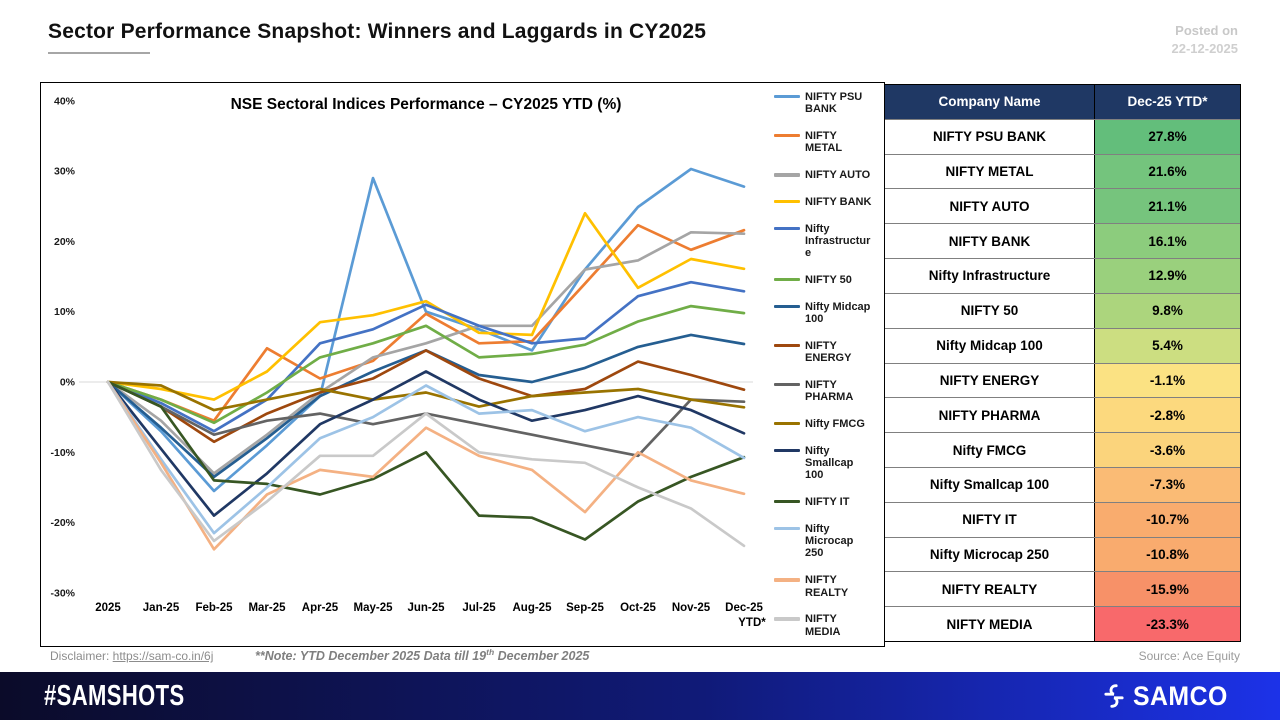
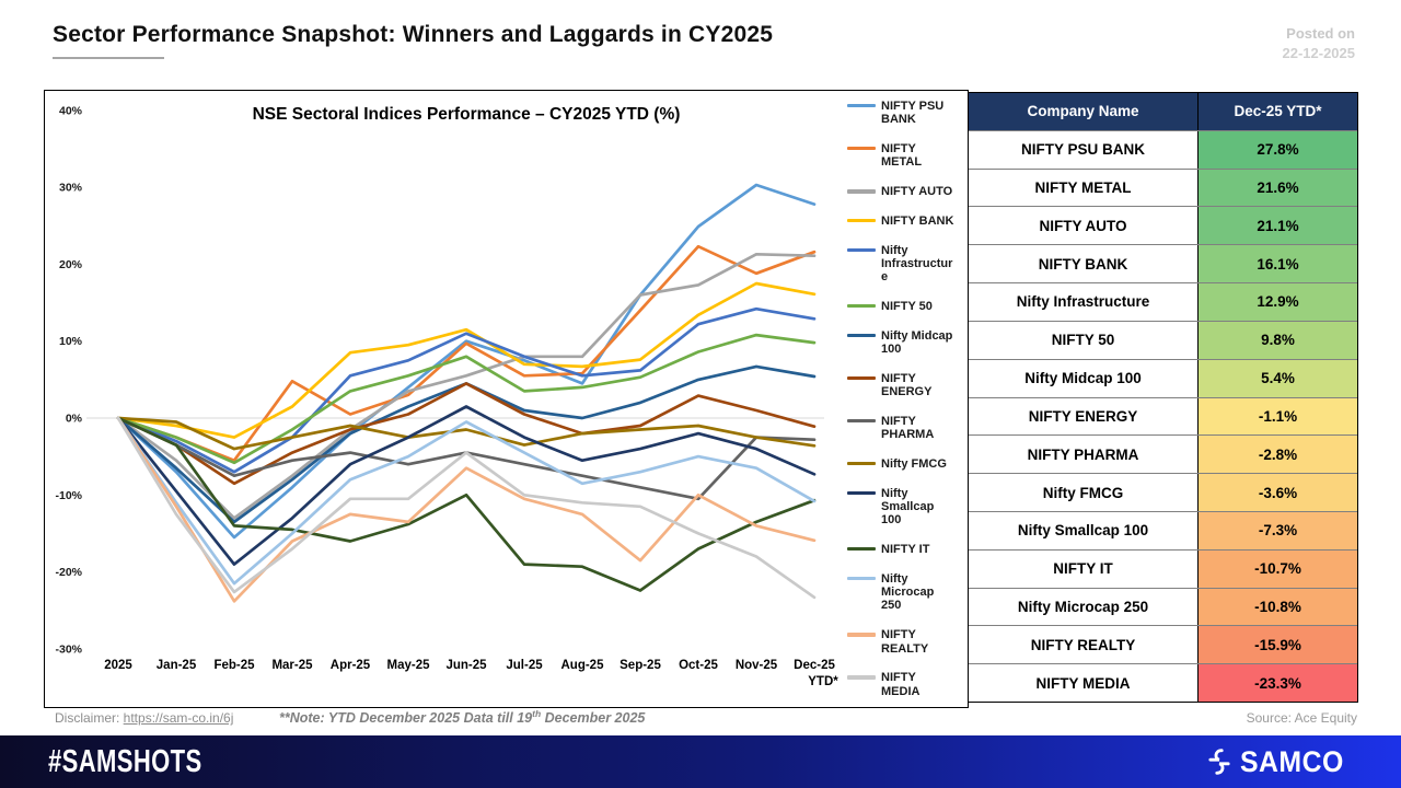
NIFTY PSU BANK/May-25: 29% -> 4%
Nifty Microcap 250/Aug-25: -4% -> -8%
NIFTY BANK/Sep-25: 24% -> 8%
